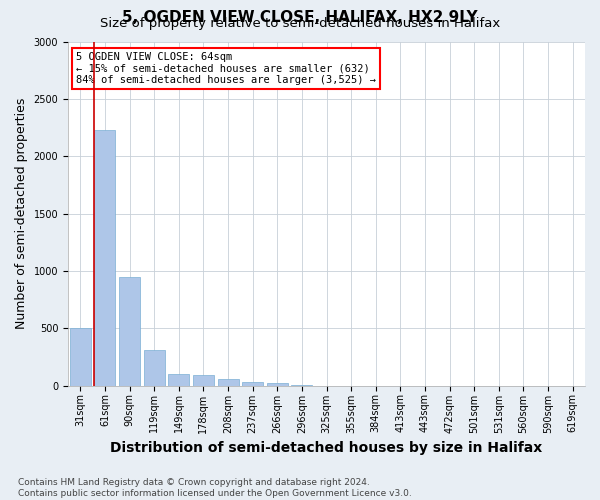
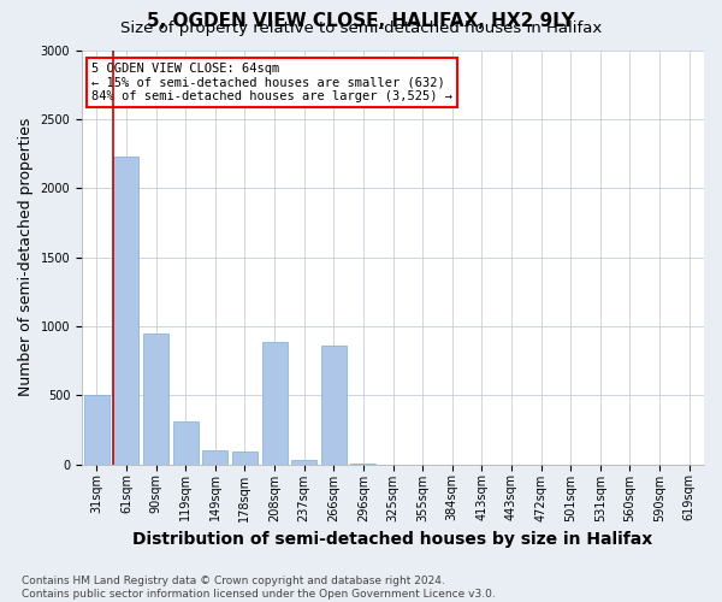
208sqm: 60 -> 890
266sqm: 20 -> 860
